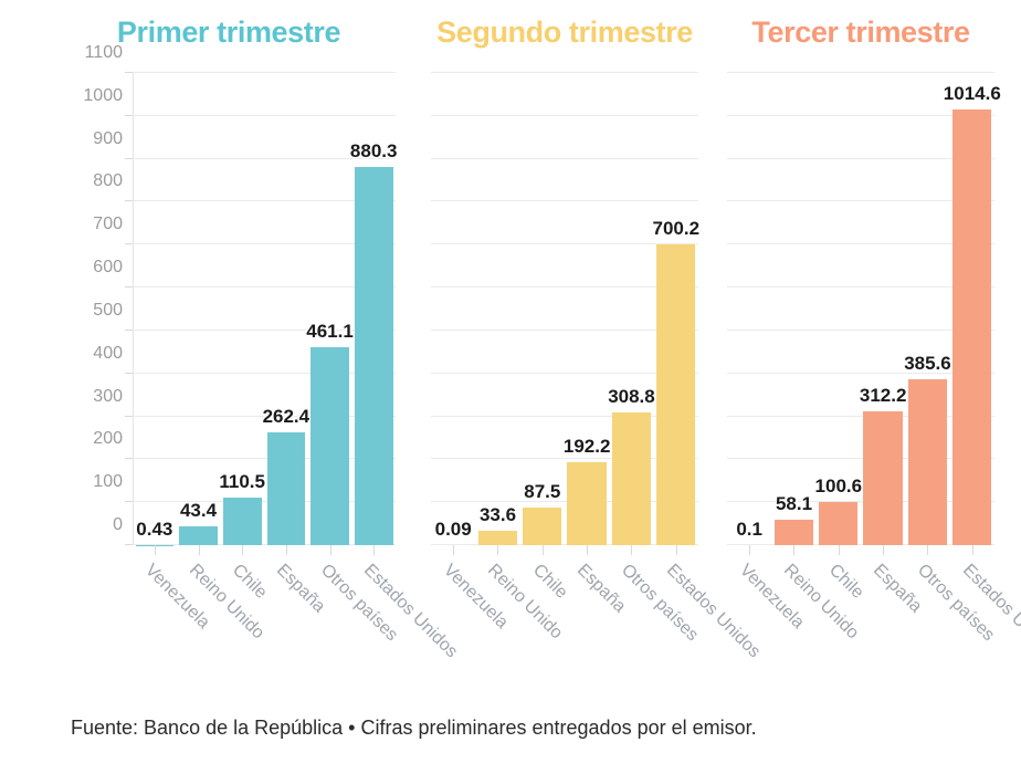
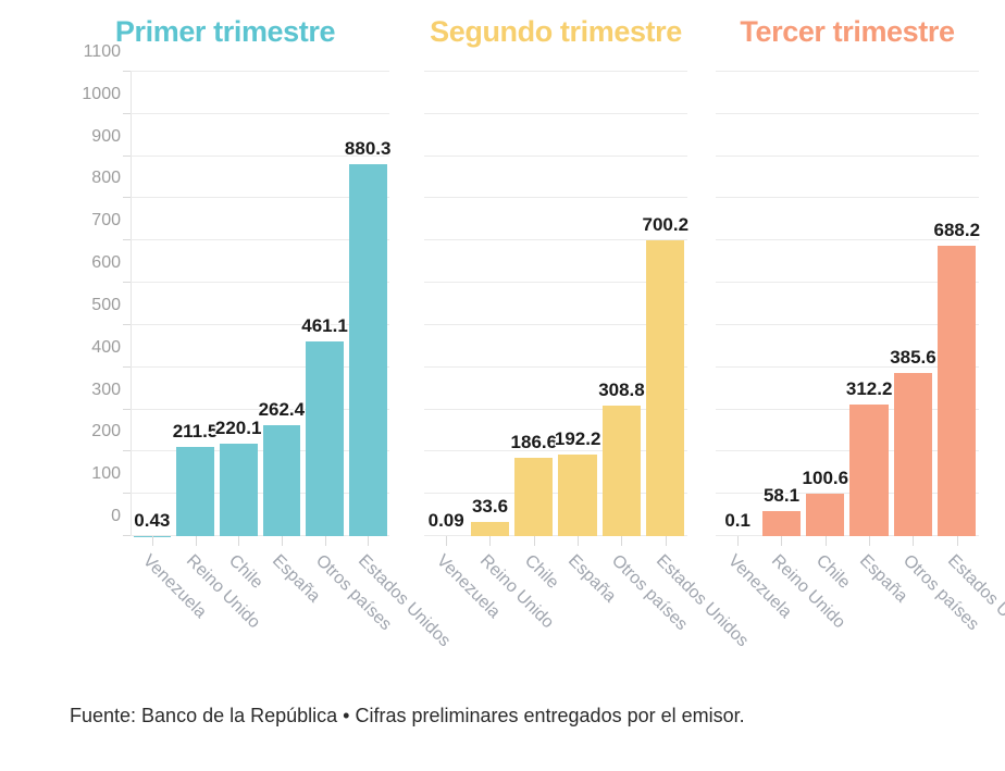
Primer trimestre/Reino Unido: 43.4 -> 211.5
Primer trimestre/Chile: 110.5 -> 220.1
Segundo trimestre/Chile: 87.5 -> 186.6
Tercer trimestre/Estados Unidos: 1014.6 -> 688.2
